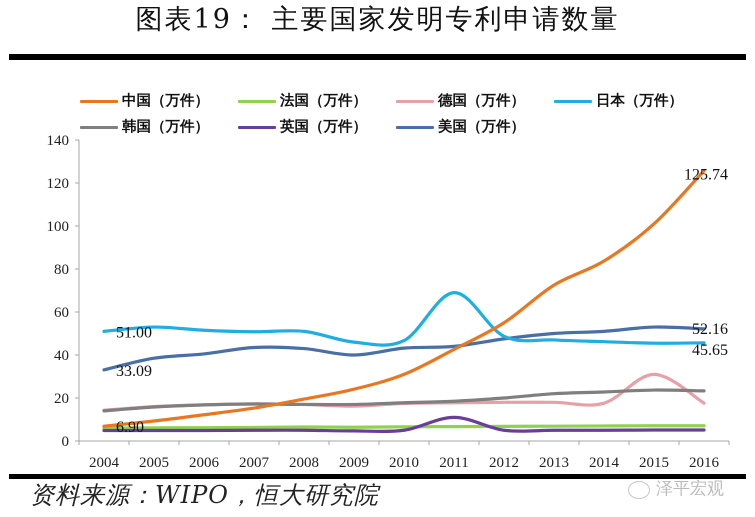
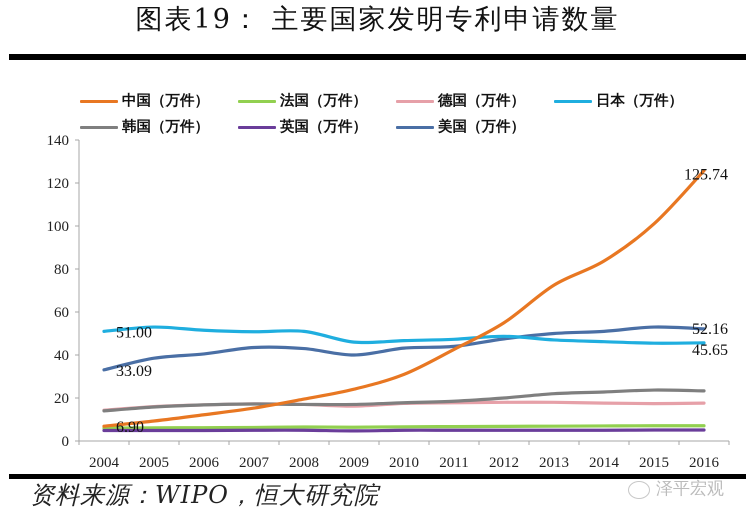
日本（万件）/2011: 69 -> 47
英国（万件）/2011: 11 -> 5
德国（万件）/2015: 31 -> 17
